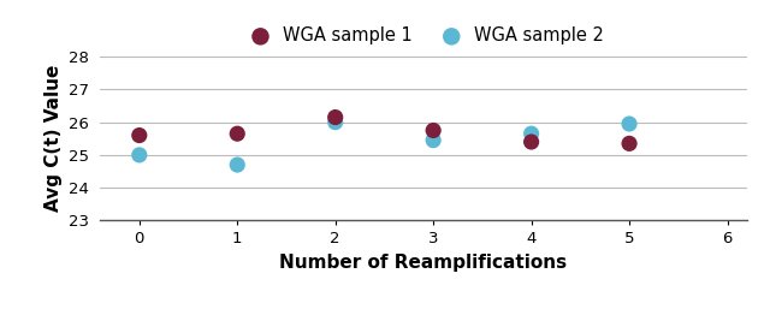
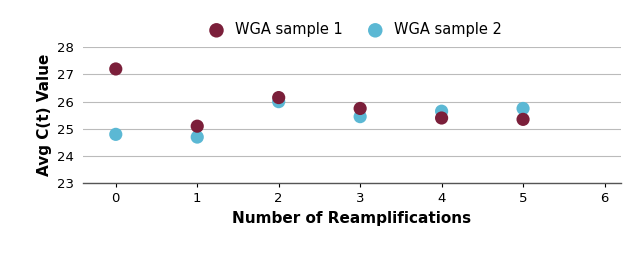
WGA sample 1/0: 25.60 -> 27.20
WGA sample 2/0: 25.00 -> 24.80
WGA sample 1/1: 25.65 -> 25.10
WGA sample 2/5: 25.95 -> 25.75
